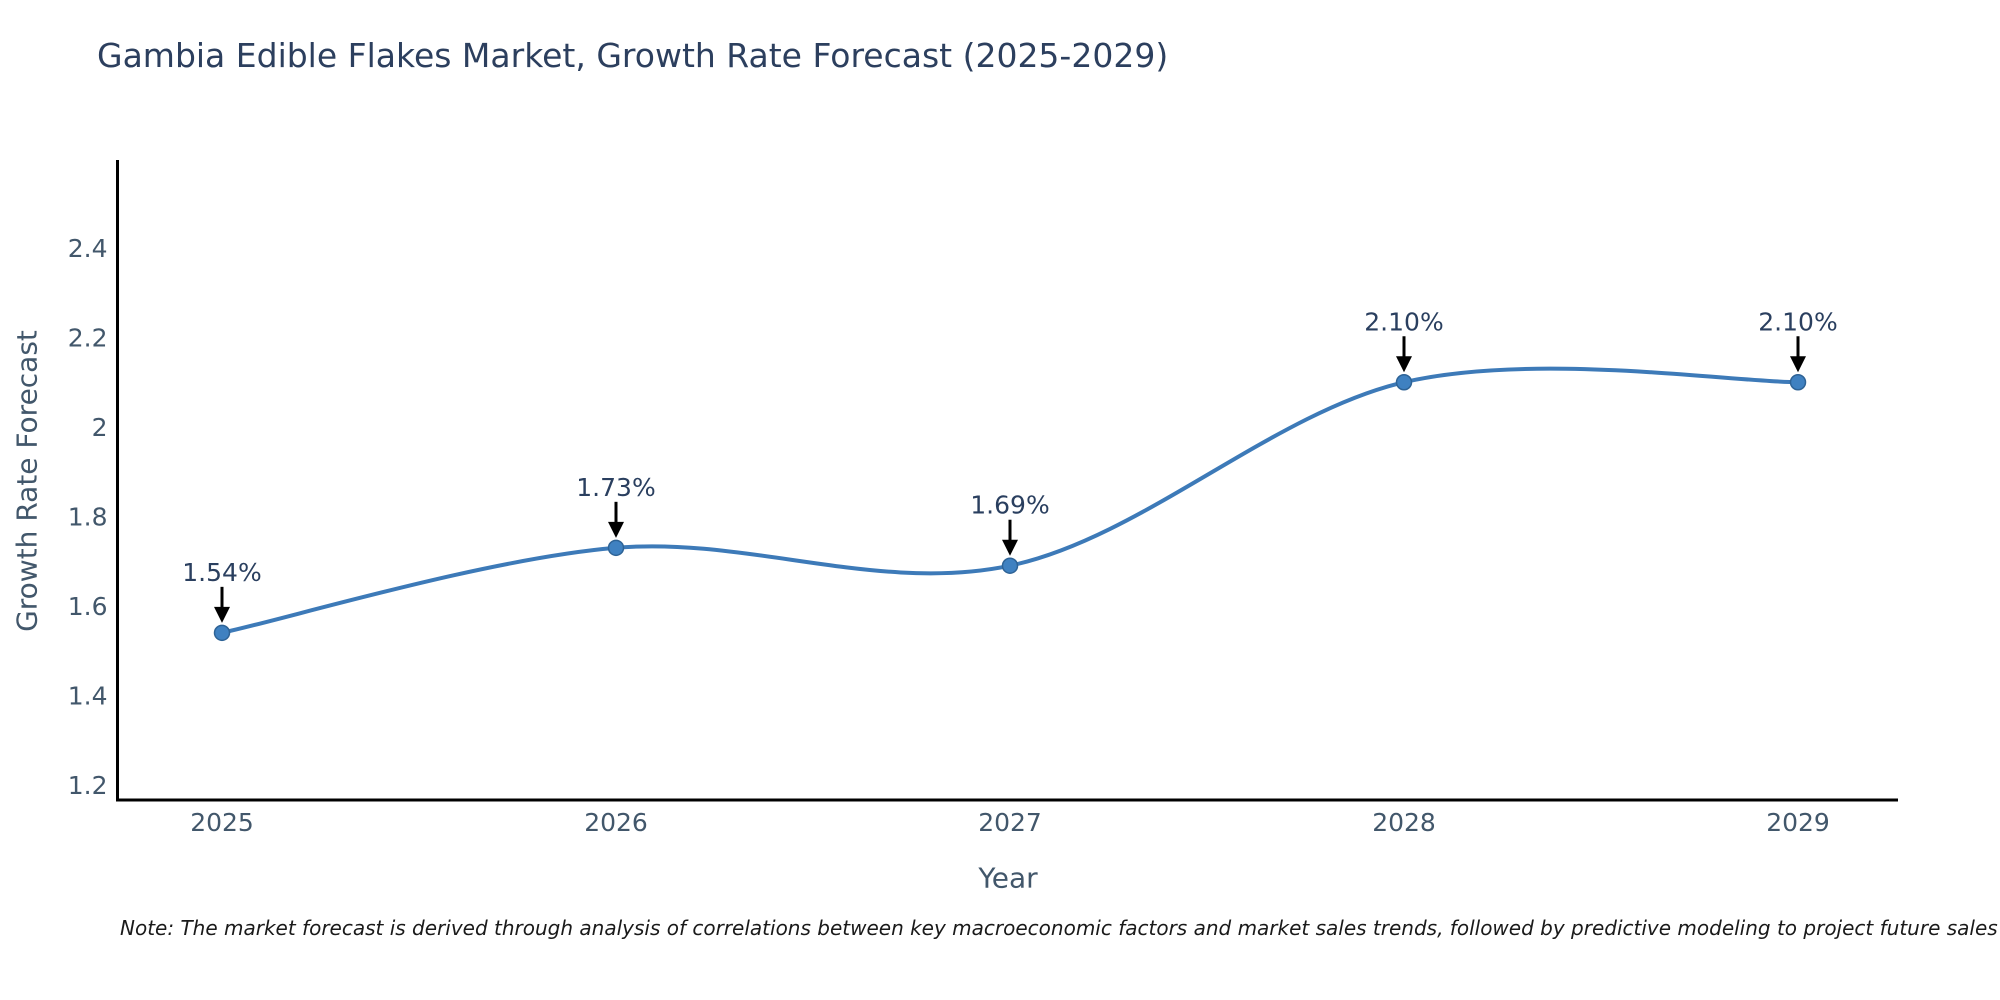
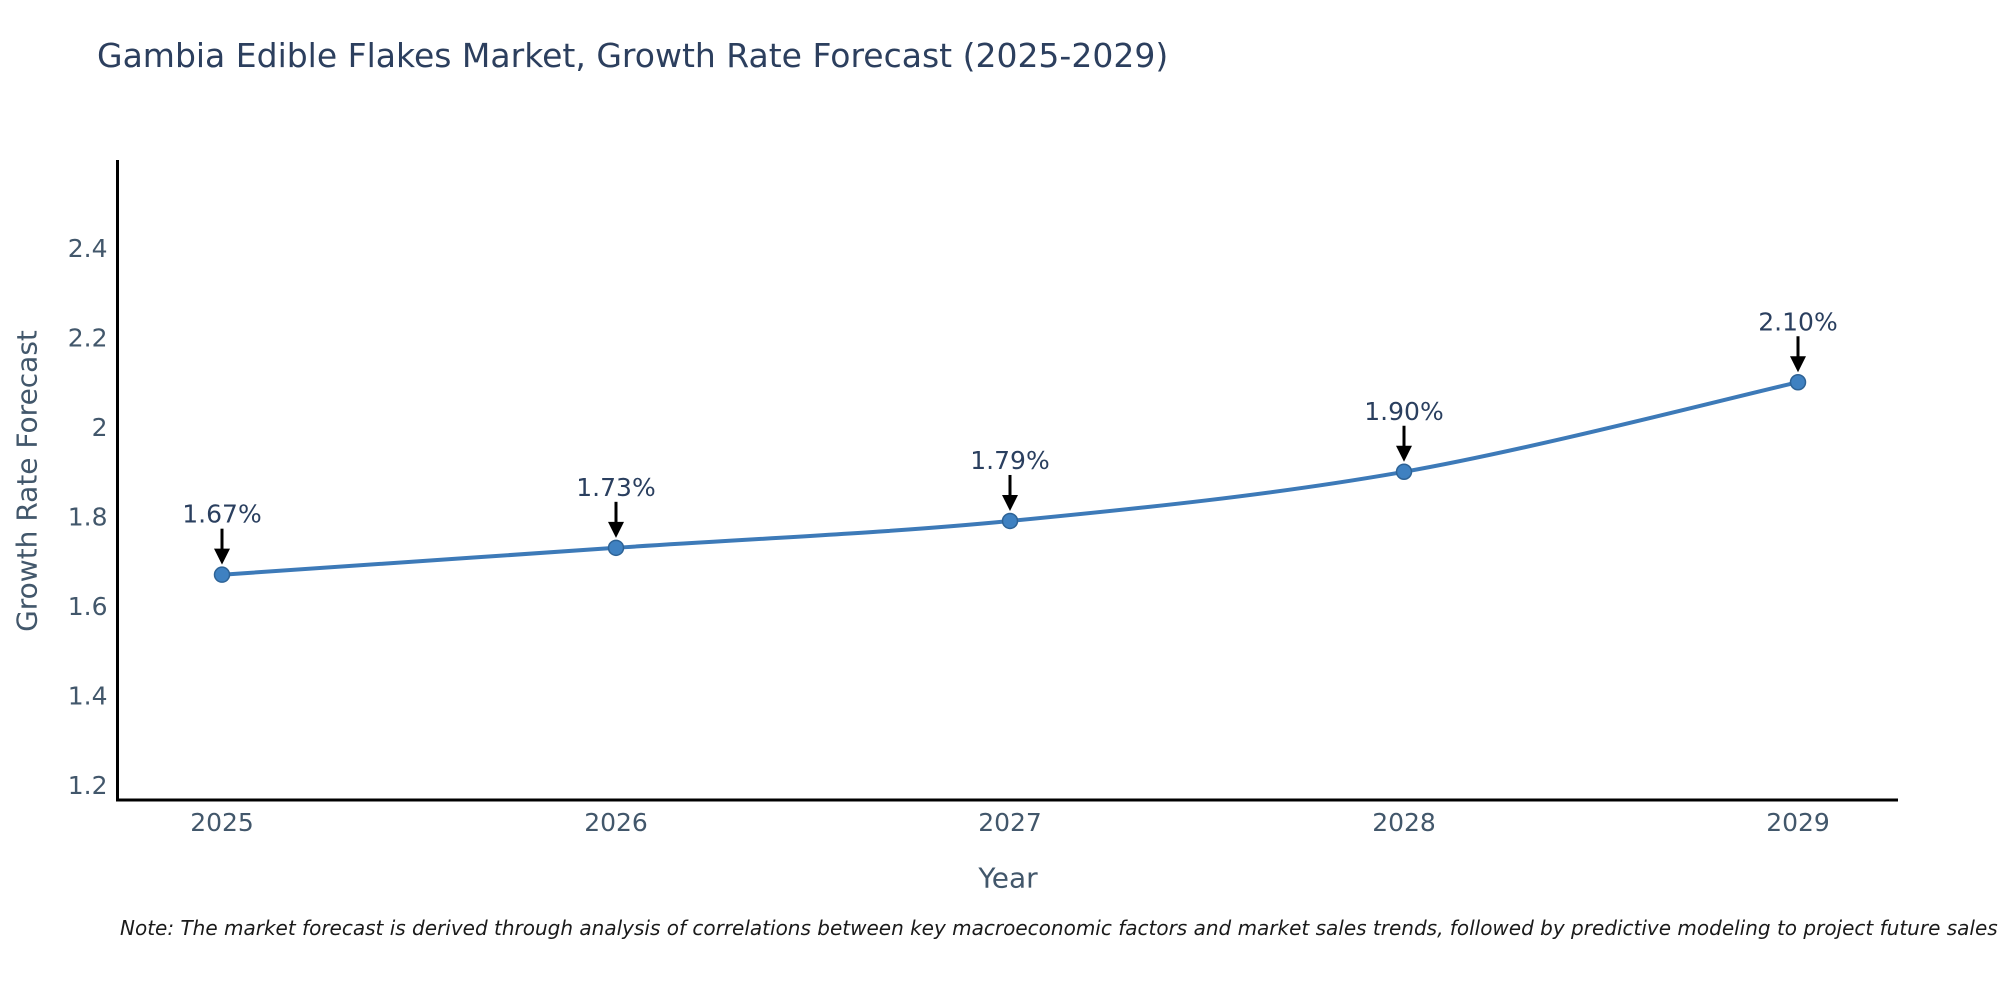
2025: 1.54% -> 1.67%
2027: 1.69% -> 1.79%
2028: 2.10% -> 1.90%
